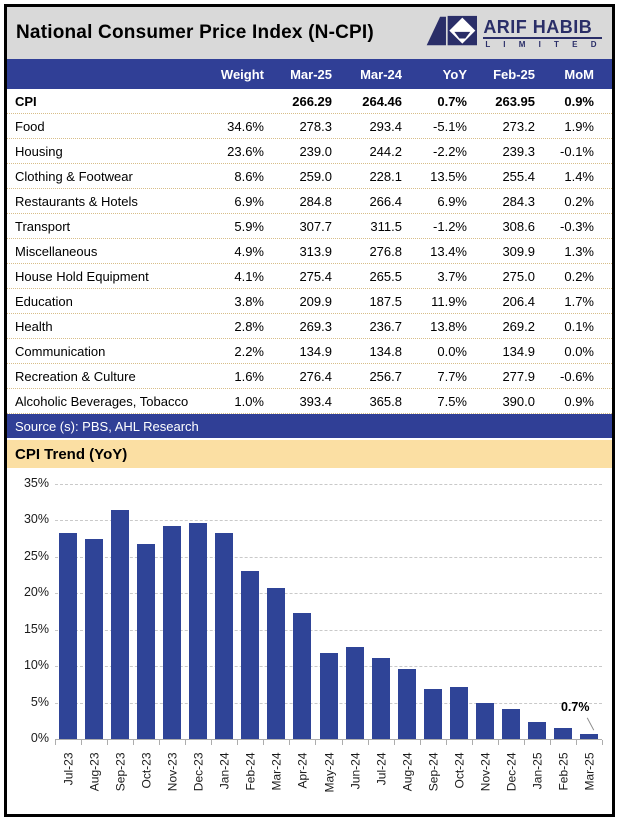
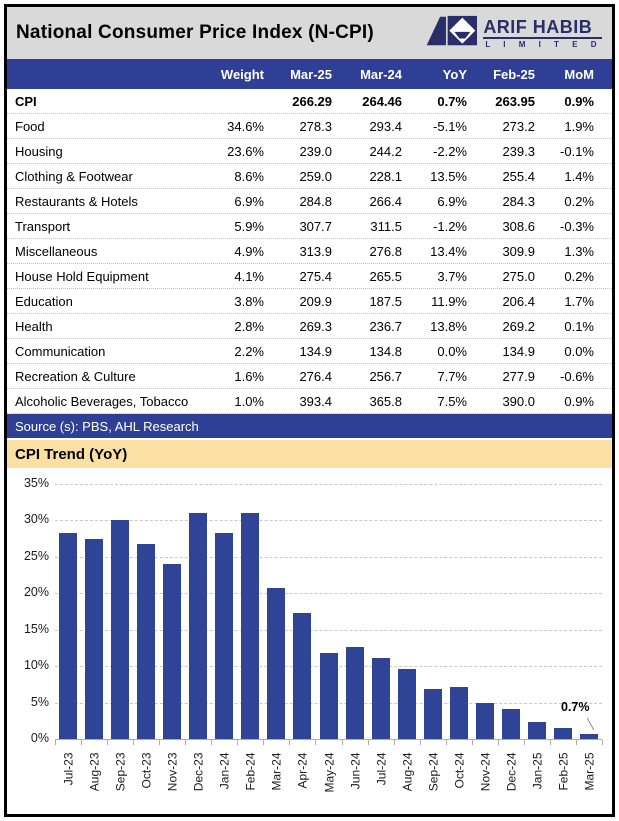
Sep-23: 31% -> 30%
Nov-23: 29% -> 24%
Dec-23: 30% -> 31%
Feb-24: 23% -> 31%
